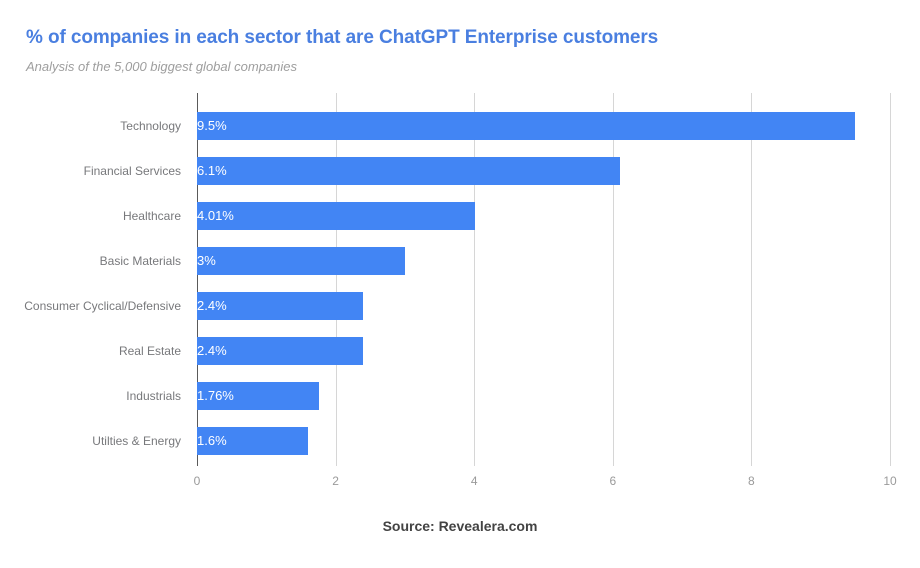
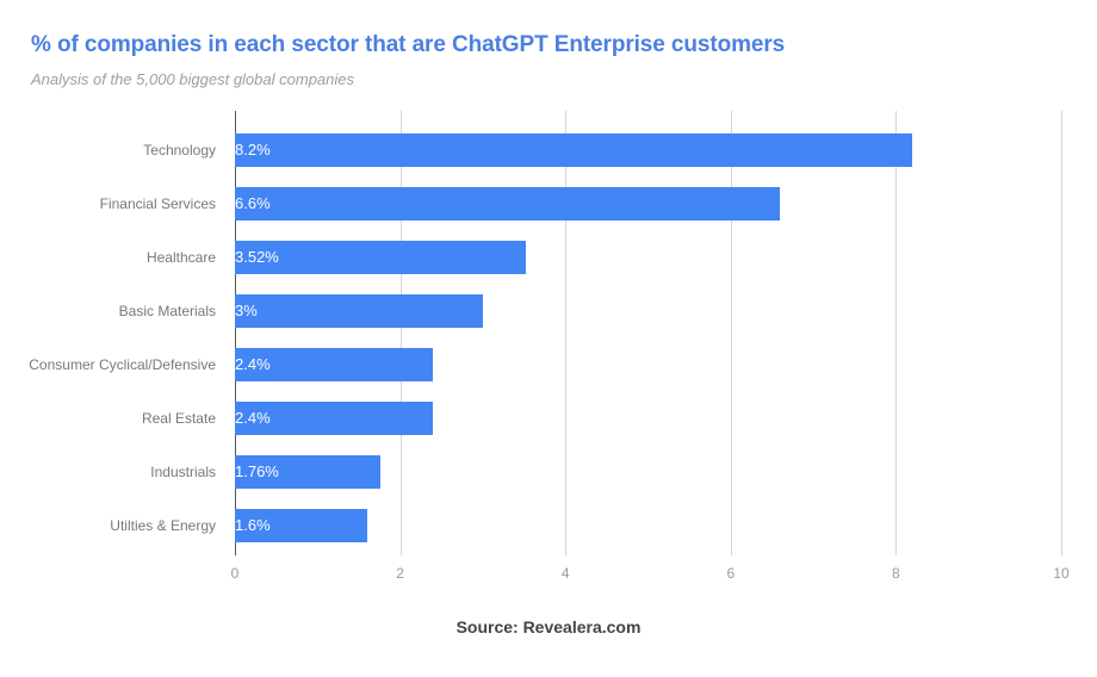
Technology: 9.5% -> 8.2%
Financial Services: 6.1% -> 6.6%
Healthcare: 4.01% -> 3.52%
